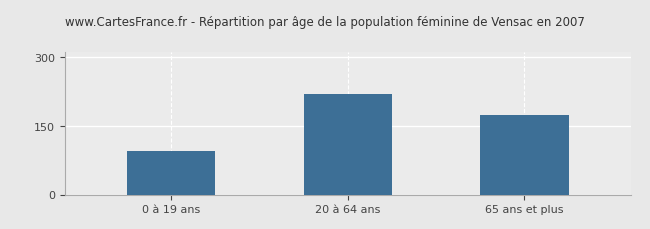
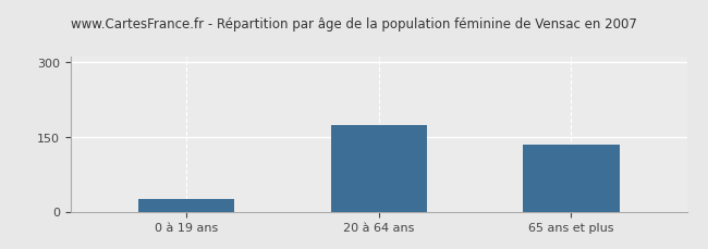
0 à 19 ans: 95 -> 25
20 à 64 ans: 220 -> 175
65 ans et plus: 175 -> 135
